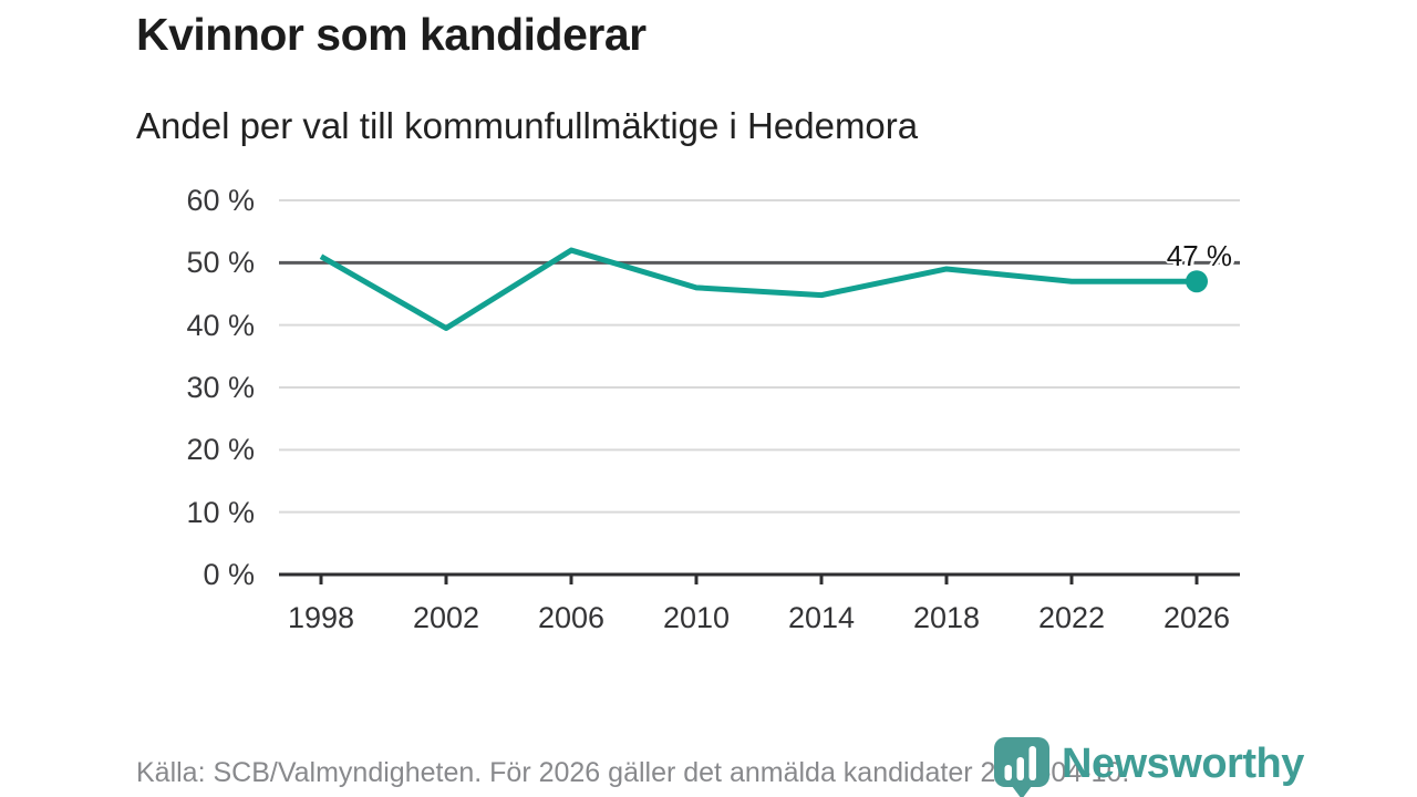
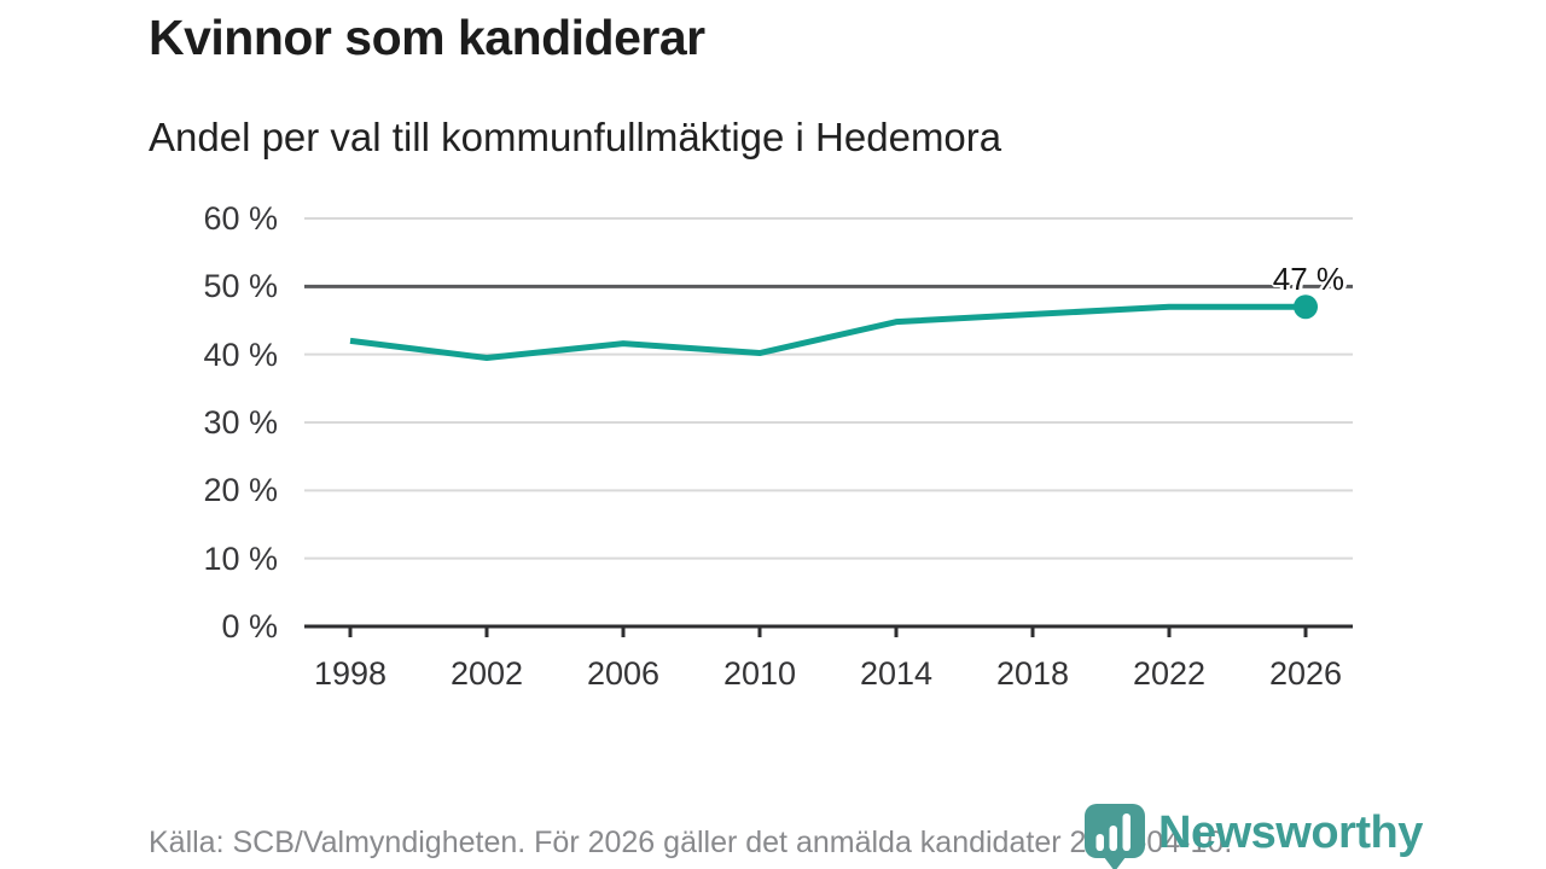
1998: 51% -> 42%
2006: 52% -> 42%
2010: 46% -> 40%
2018: 49% -> 46%
